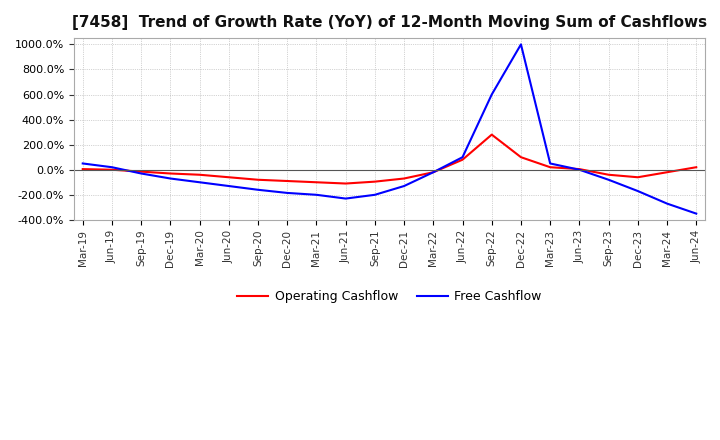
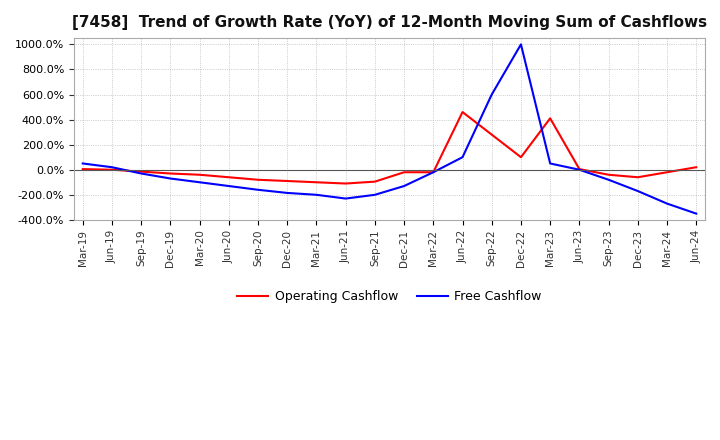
Operating Cashflow/Dec-21: -70% -> -20%
Operating Cashflow/Jun-22: 80% -> 460%
Operating Cashflow/Mar-23: 20% -> 410%
